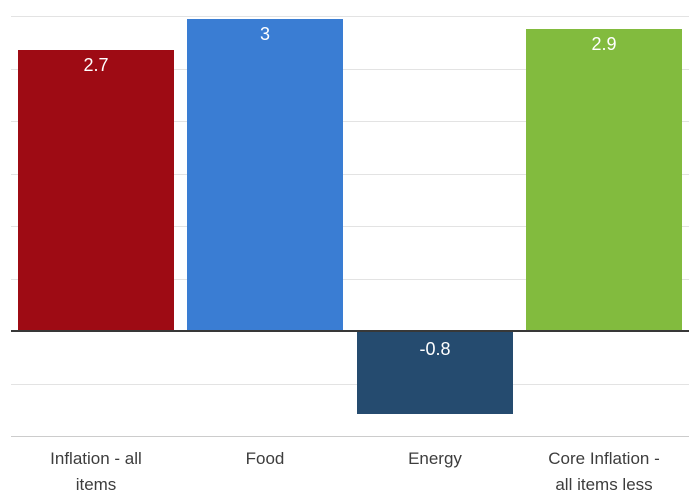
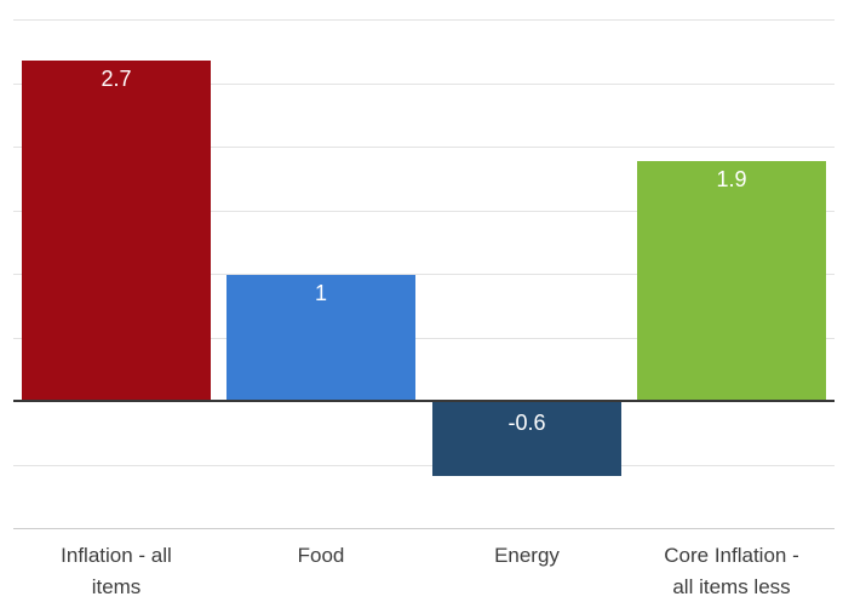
Food: 3 -> 1
Energy: -0.8 -> -0.6
Core Inflation - all items less: 2.9 -> 1.9
